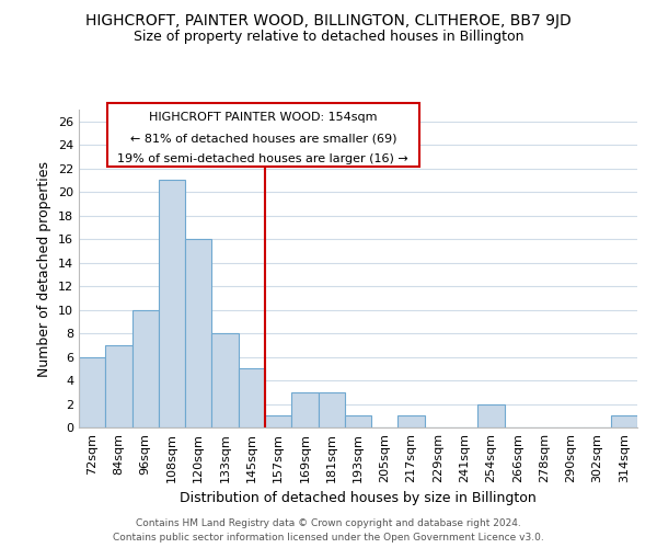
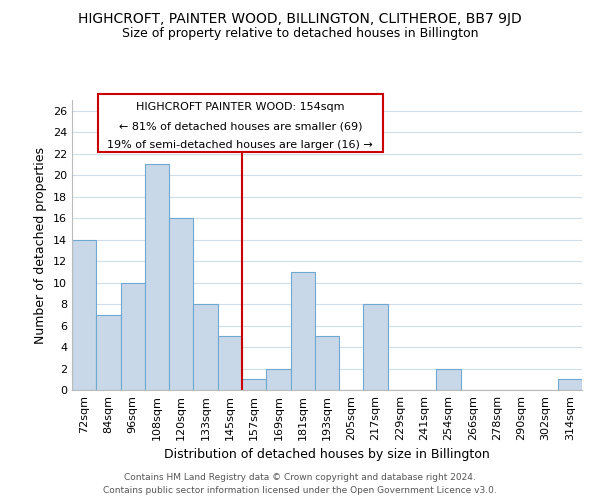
72sqm: 6 -> 14
169sqm: 3 -> 2
181sqm: 3 -> 11
193sqm: 1 -> 5
217sqm: 1 -> 8
